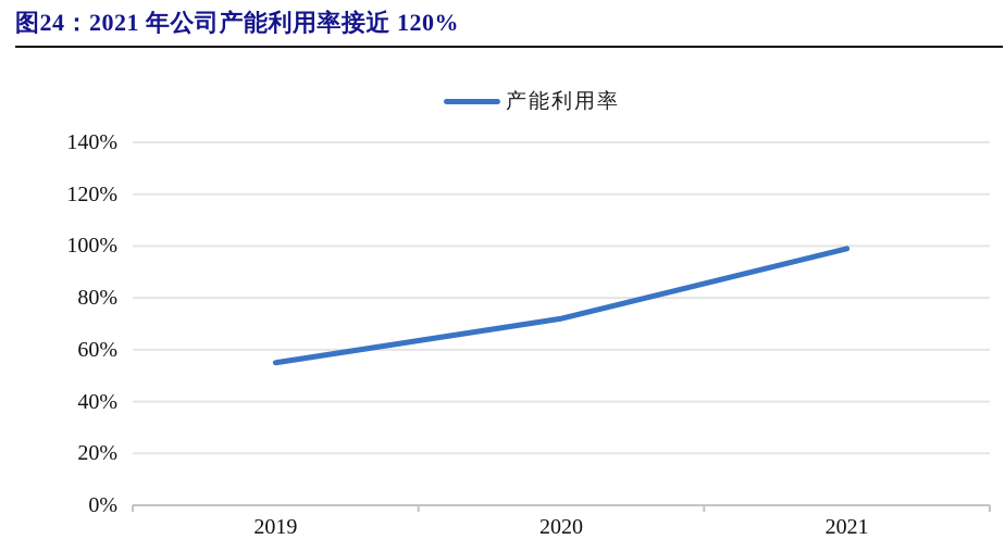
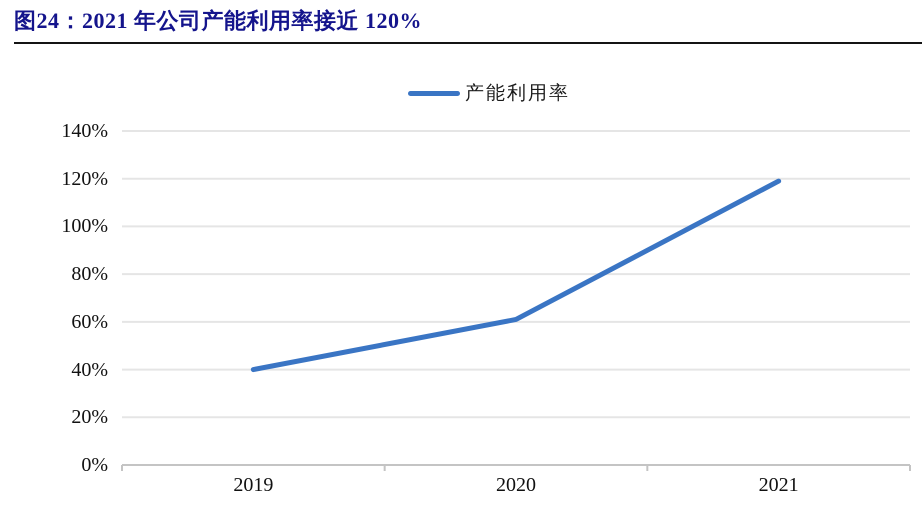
2019: 55% -> 40%
2020: 72% -> 61%
2021: 99% -> 119%
